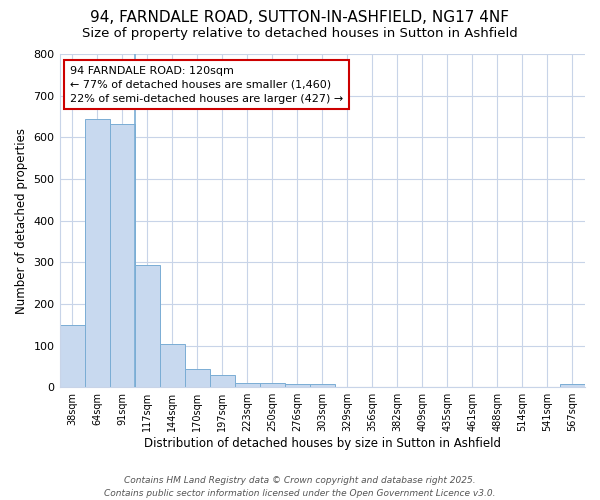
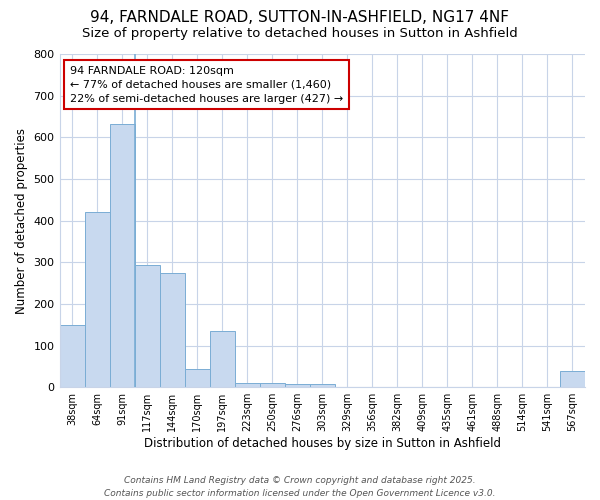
64sqm: 643 -> 420
144sqm: 103 -> 275
197sqm: 30 -> 135
567sqm: 7 -> 40
